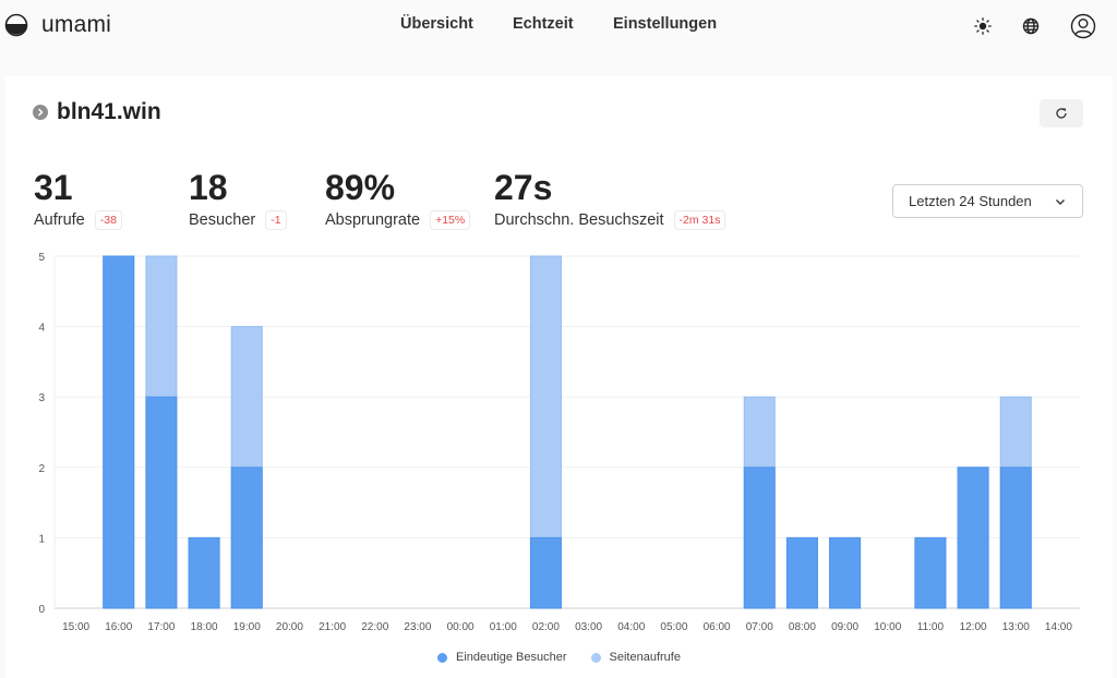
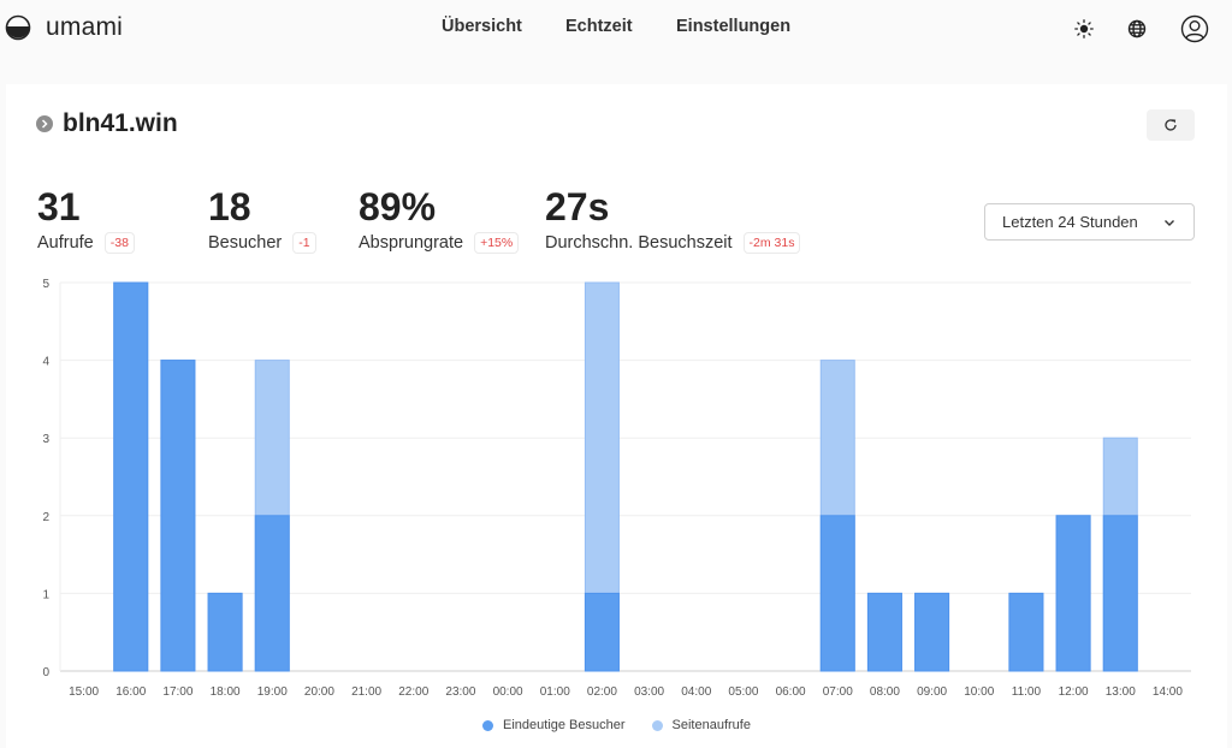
Eindeutige Besucher/17:00: 3 -> 4
Seitenaufrufe/17:00: 5 -> 4
Seitenaufrufe/07:00: 3 -> 4
